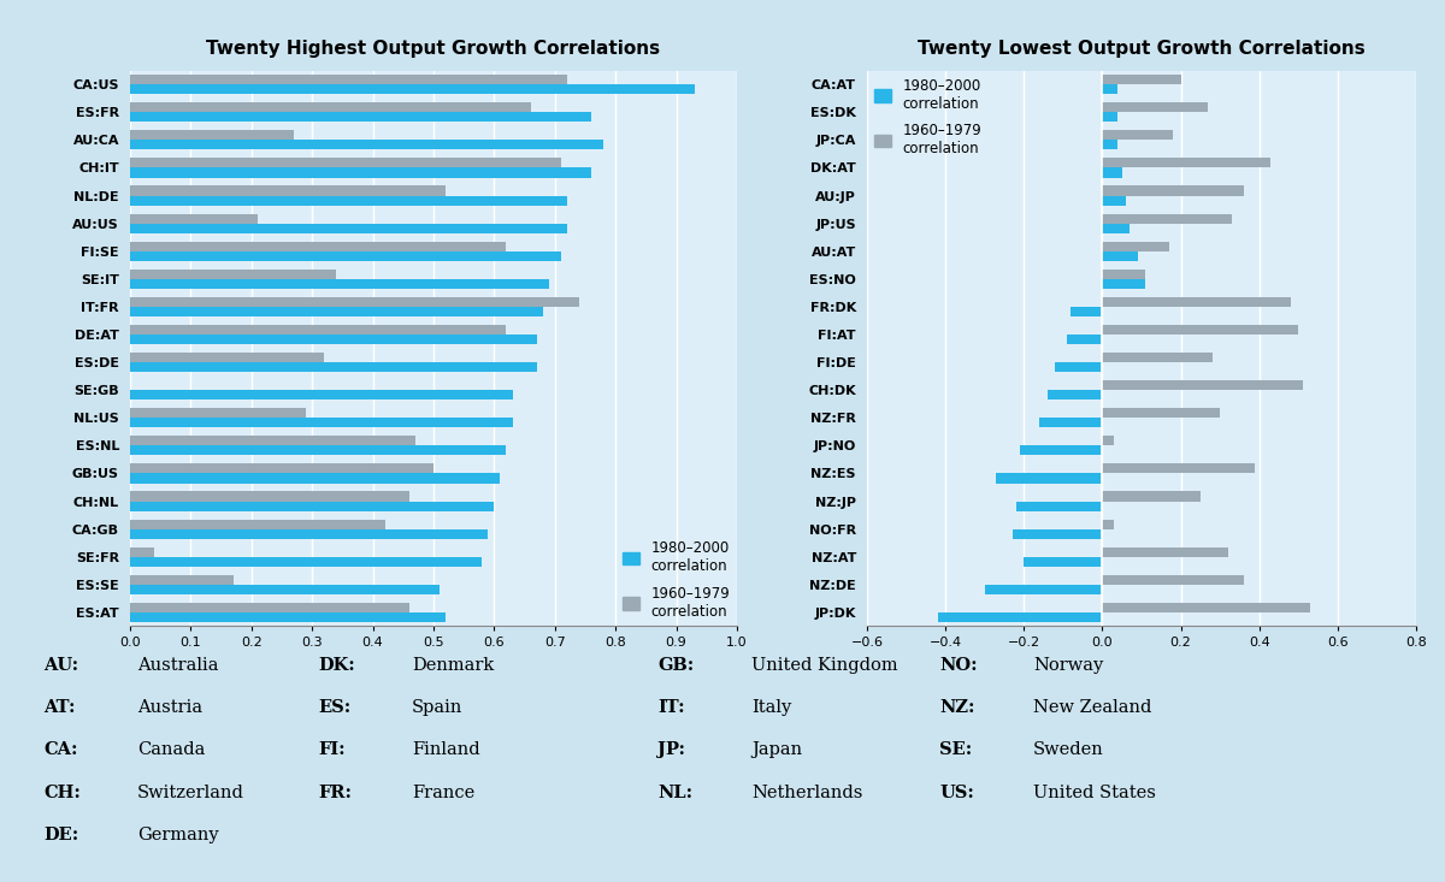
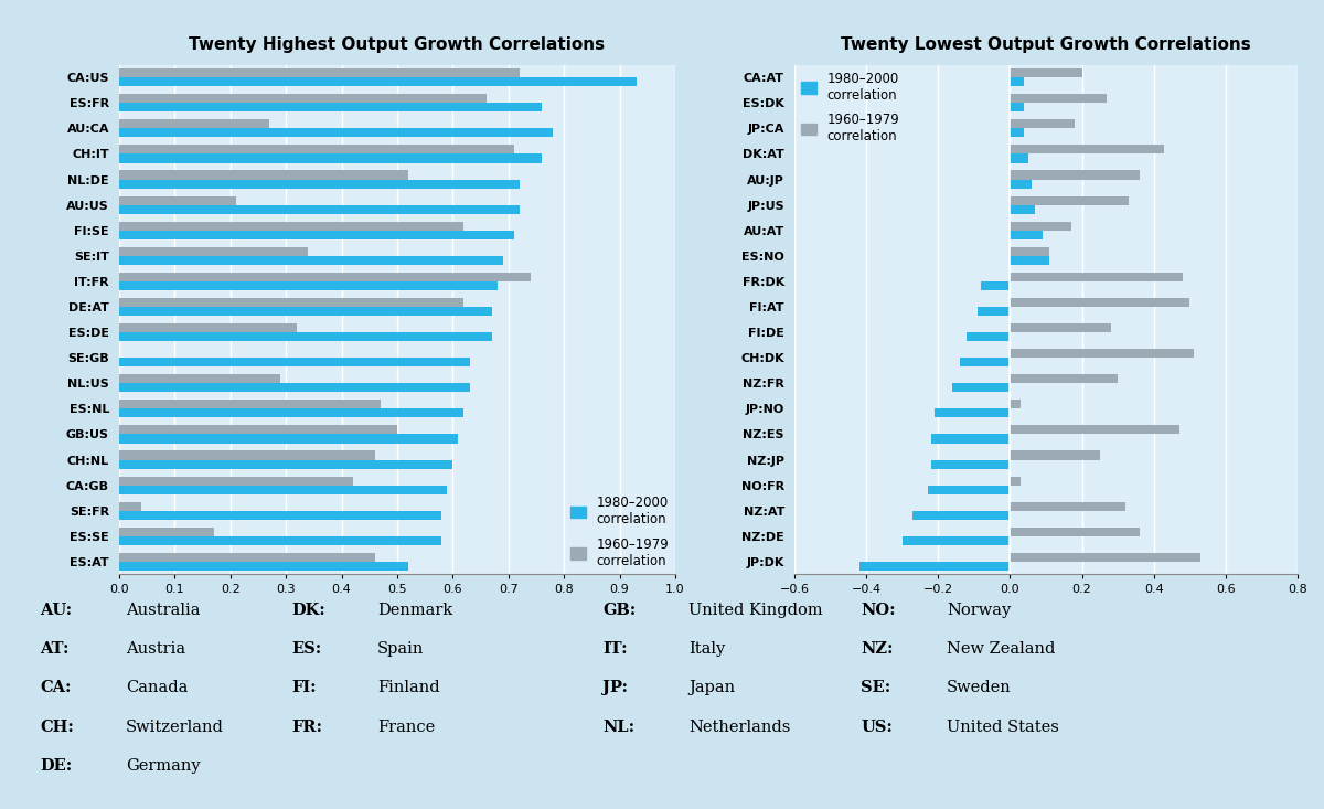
Twenty Highest Output Growth Correlations/1980–2000 correlation/ES:SE: 0.51 -> 0.58
Twenty Lowest Output Growth Correlations/1960–1979 correlation/NZ:ES: 0.39 -> 0.47
Twenty Lowest Output Growth Correlations/1980–2000 correlation/NZ:ES: -0.27 -> -0.22
Twenty Lowest Output Growth Correlations/1980–2000 correlation/NZ:AT: -0.20 -> -0.27
